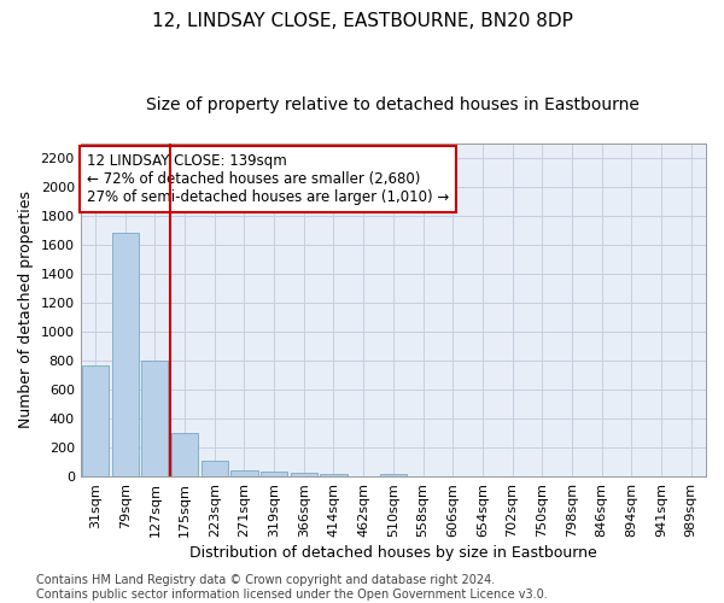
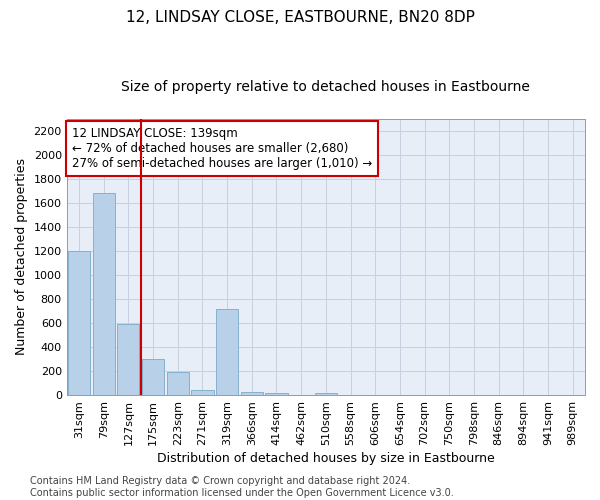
31sqm: 770 -> 1200
127sqm: 800 -> 590
223sqm: 110 -> 190
319sqm: 30 -> 720
